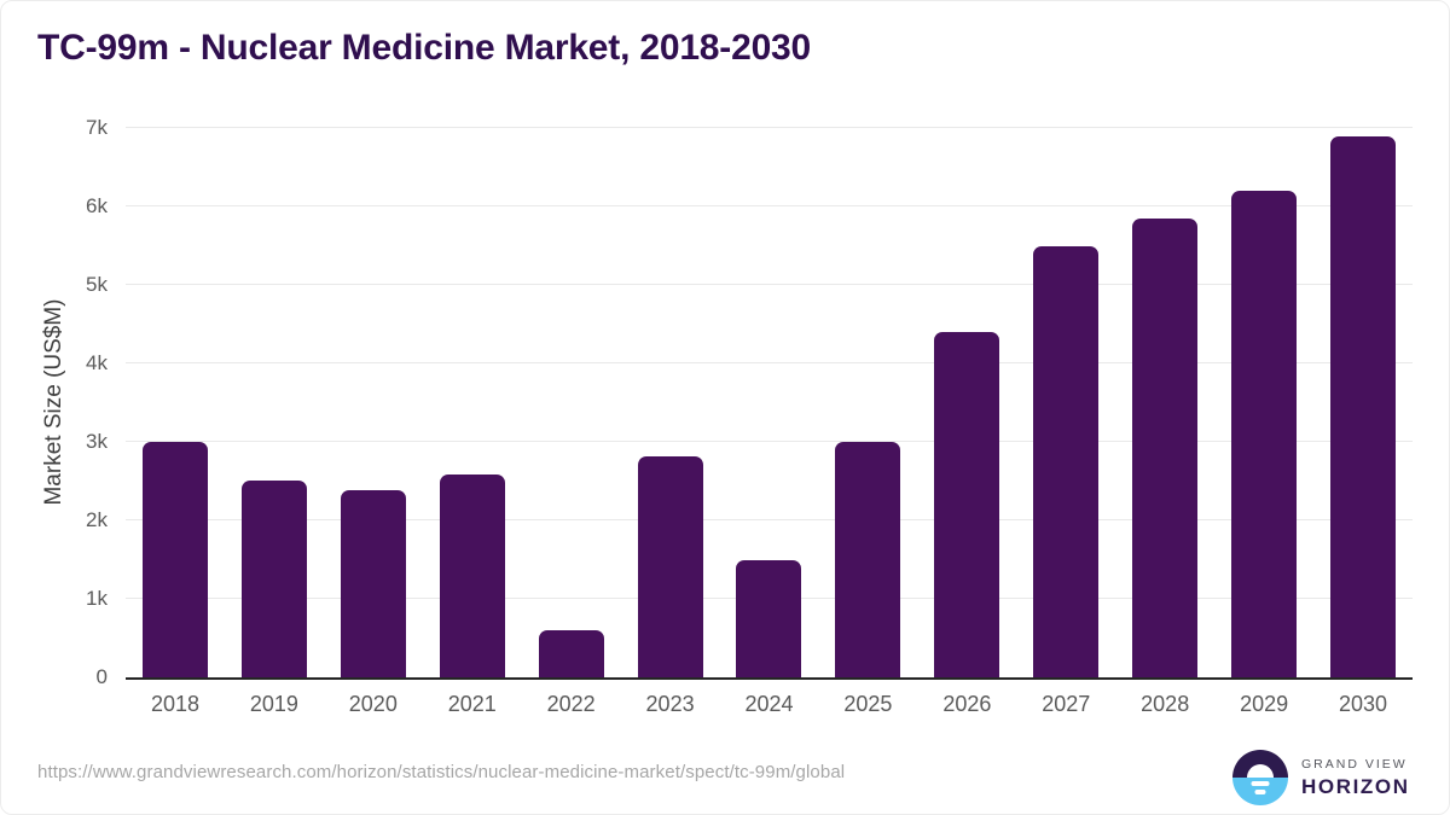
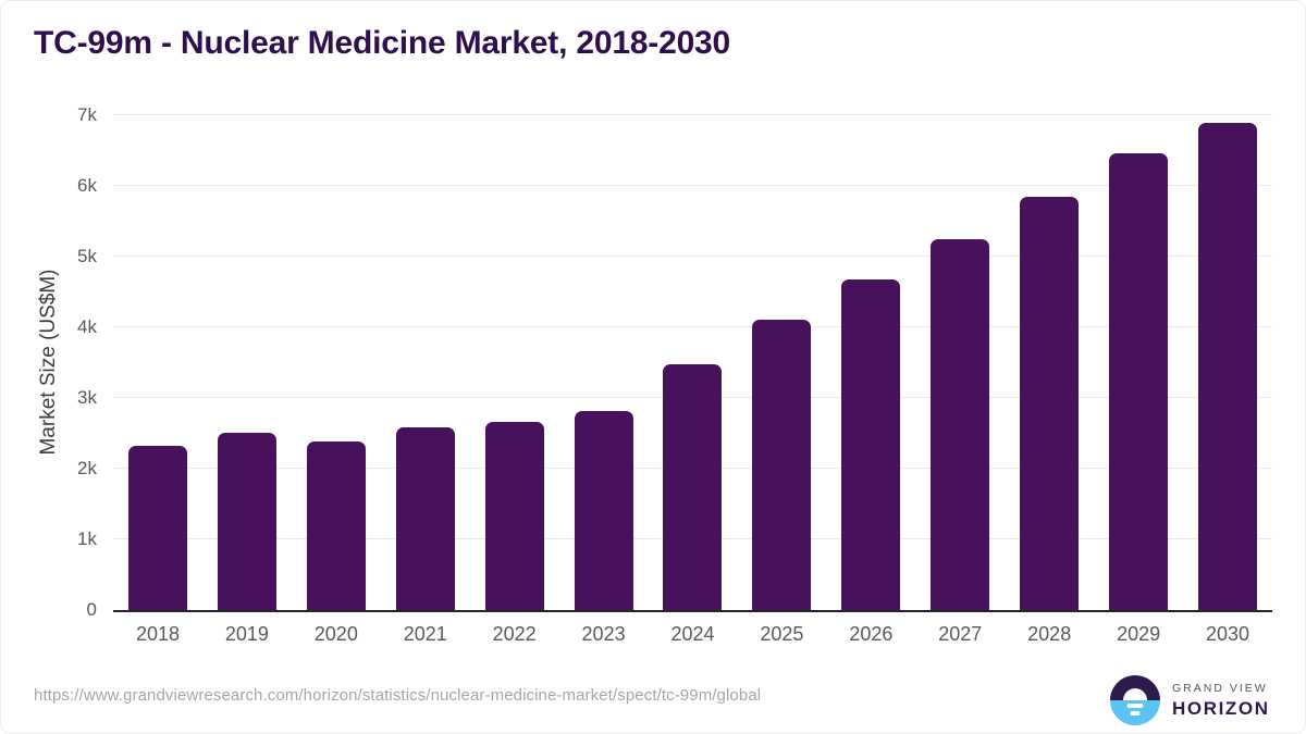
2018: 3.0k -> 2.3k
2022: 0.6k -> 2.7k
2024: 1.5k -> 3.5k
2025: 3.0k -> 4.1k
2026: 4.4k -> 4.7k
2027: 5.5k -> 5.2k
2029: 6.2k -> 6.5k
